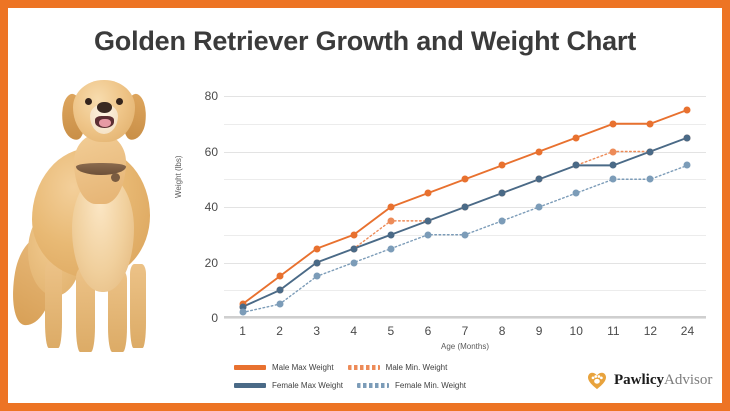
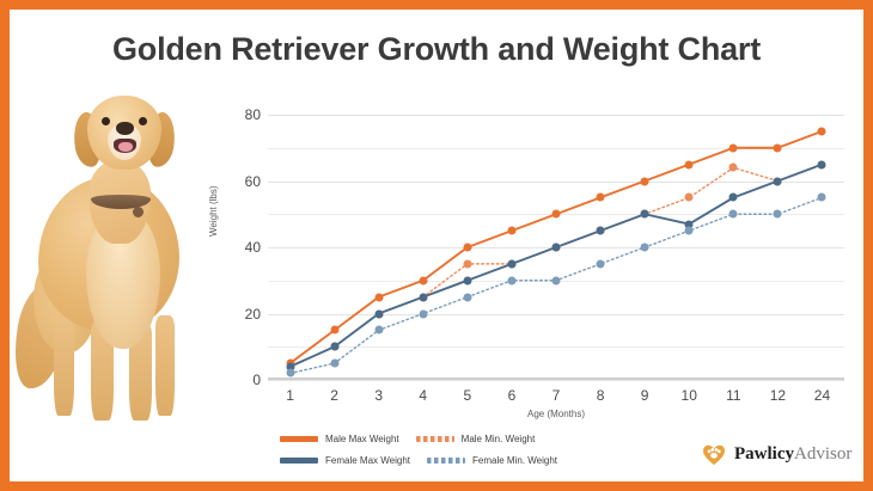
Female Max Weight/10: 55 -> 47
Male Min. Weight/11: 60 -> 64
